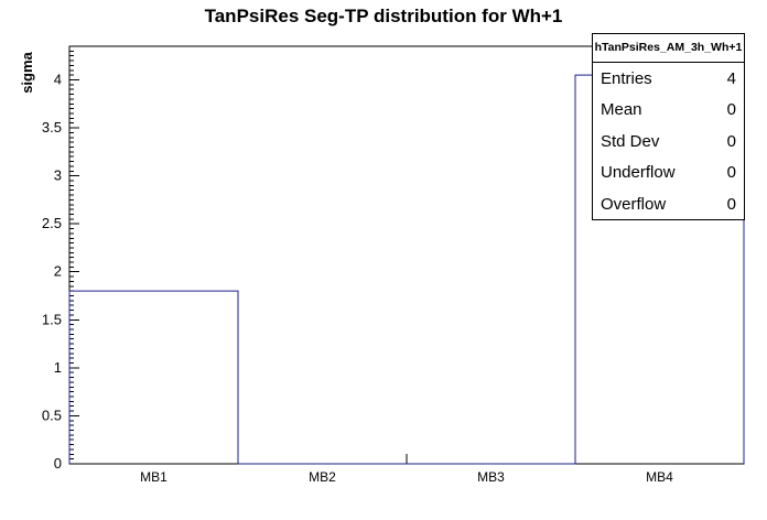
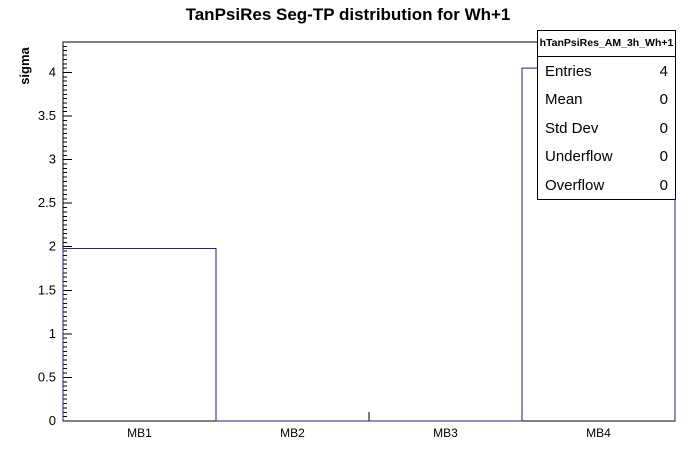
MB1: 1.8 -> 2.0
